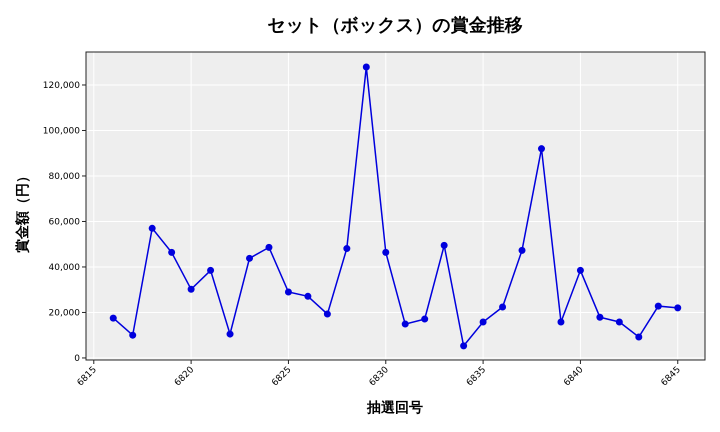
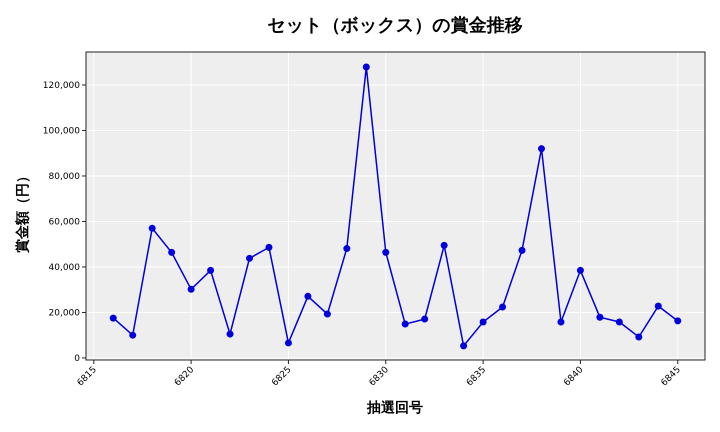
6825: 29000 -> 7000
6845: 22000 -> 16000
